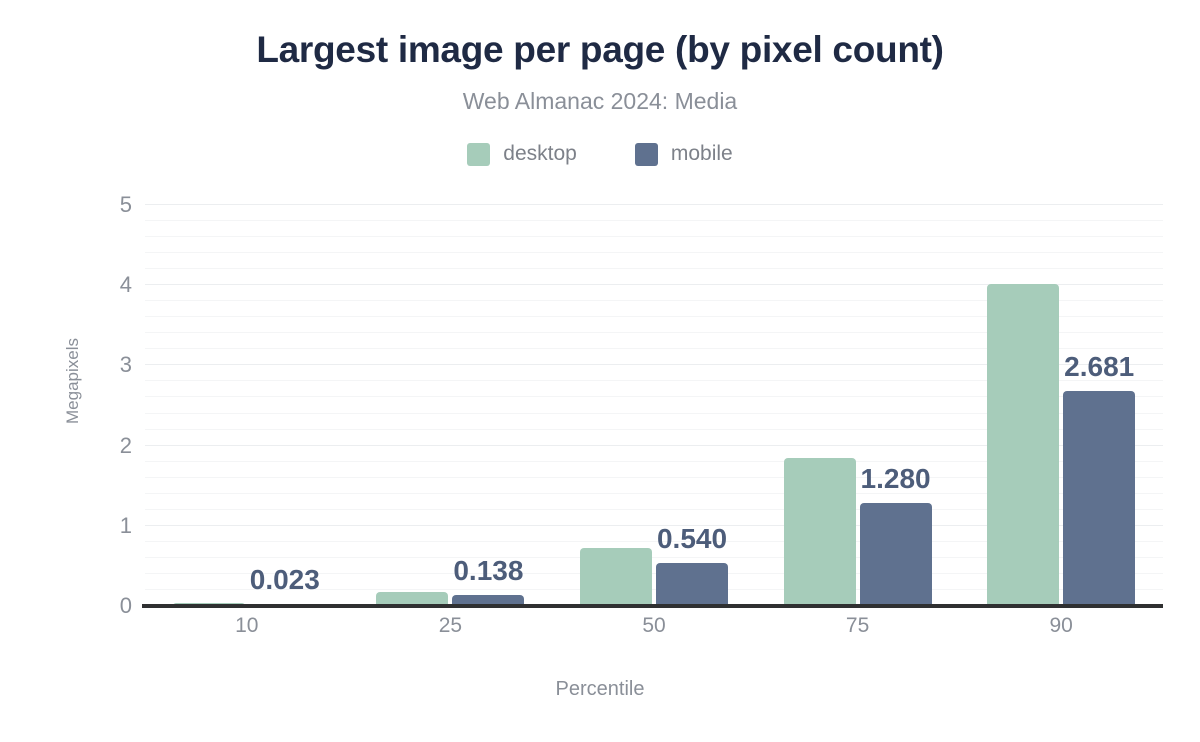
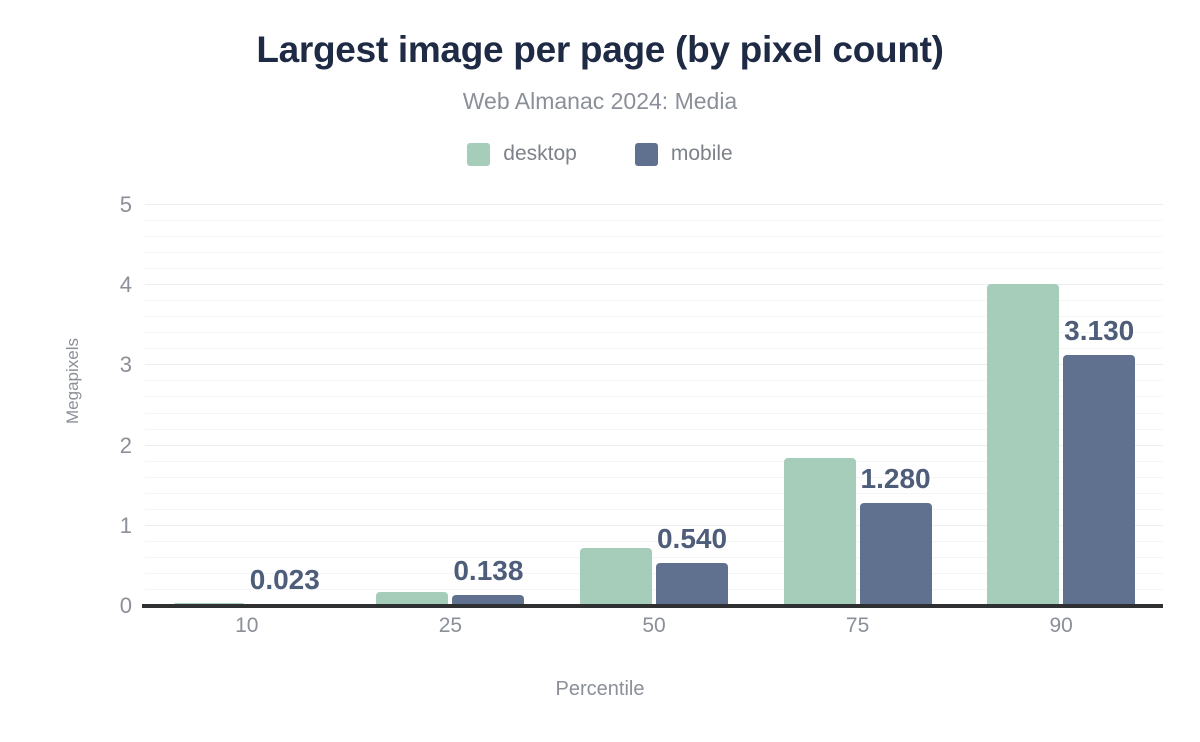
mobile/90: 2.681 -> 3.130
